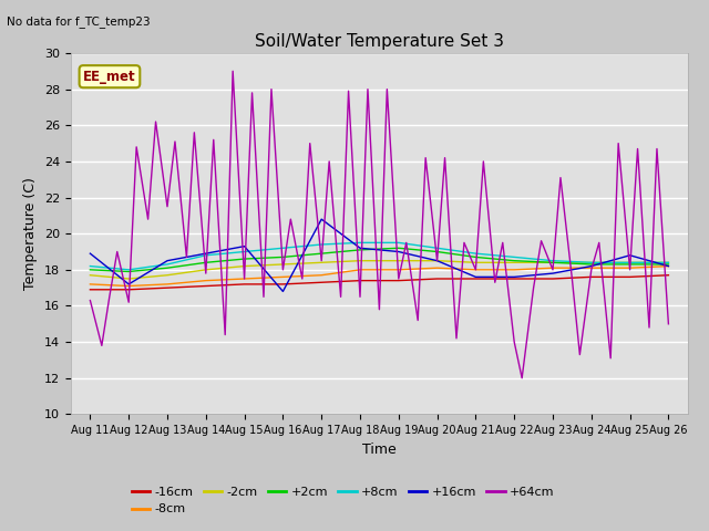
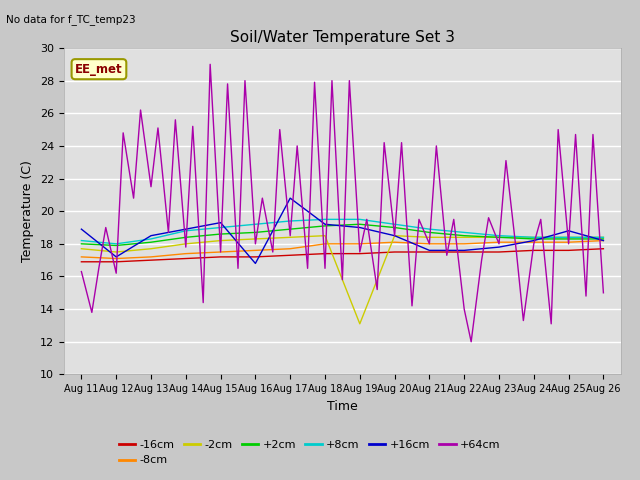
-2cm/Aug 19: 18.5 -> 13.1
